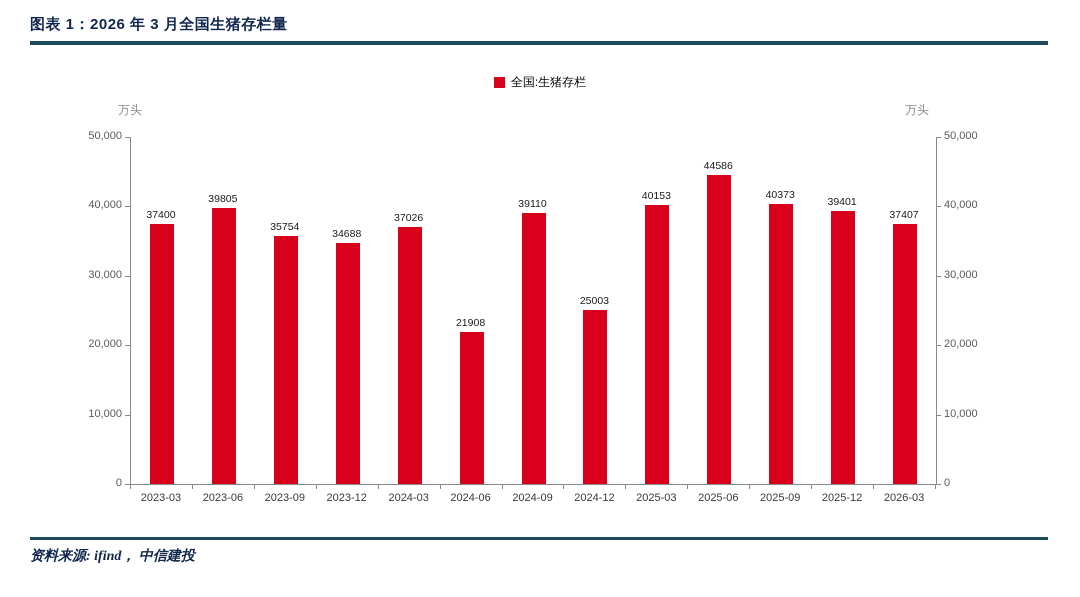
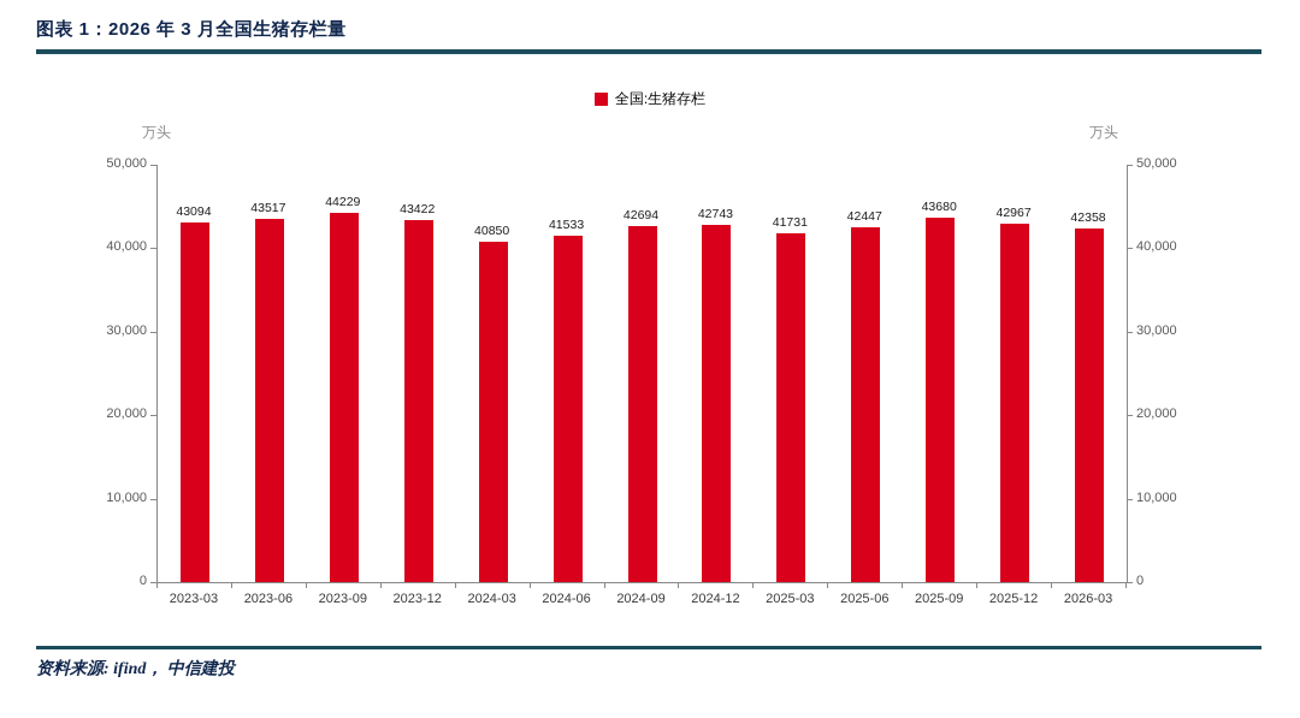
2023-03: 37400 -> 43094
2023-06: 39805 -> 43517
2023-09: 35754 -> 44229
2023-12: 34688 -> 43422
2024-03: 37026 -> 40850
2024-06: 21908 -> 41533
2024-09: 39110 -> 42694
2024-12: 25003 -> 42743
2025-03: 40153 -> 41731
2025-06: 44586 -> 42447
2025-09: 40373 -> 43680
2025-12: 39401 -> 42967
2026-03: 37407 -> 42358
